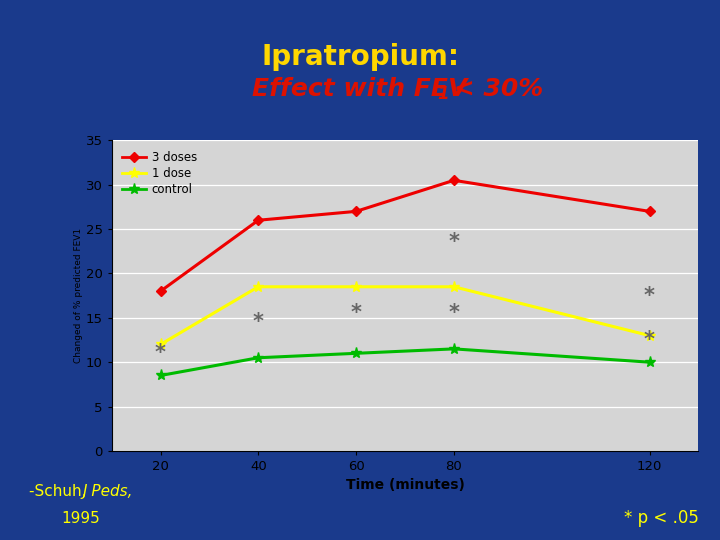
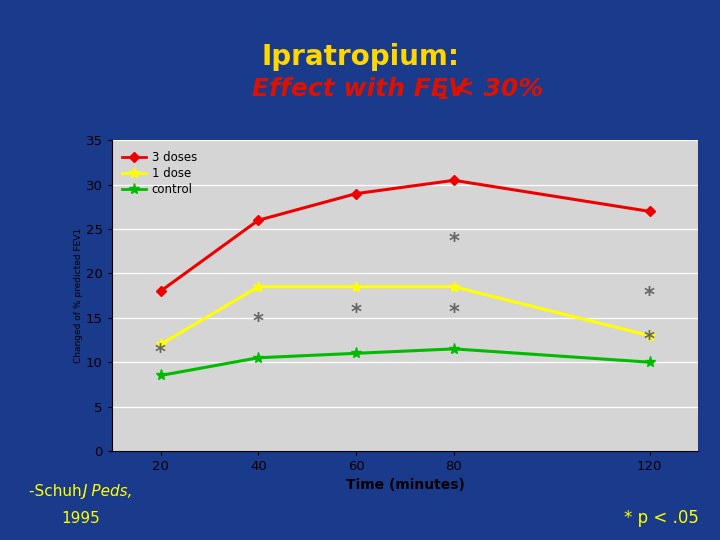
3 doses/60: 27.0 -> 29.0
